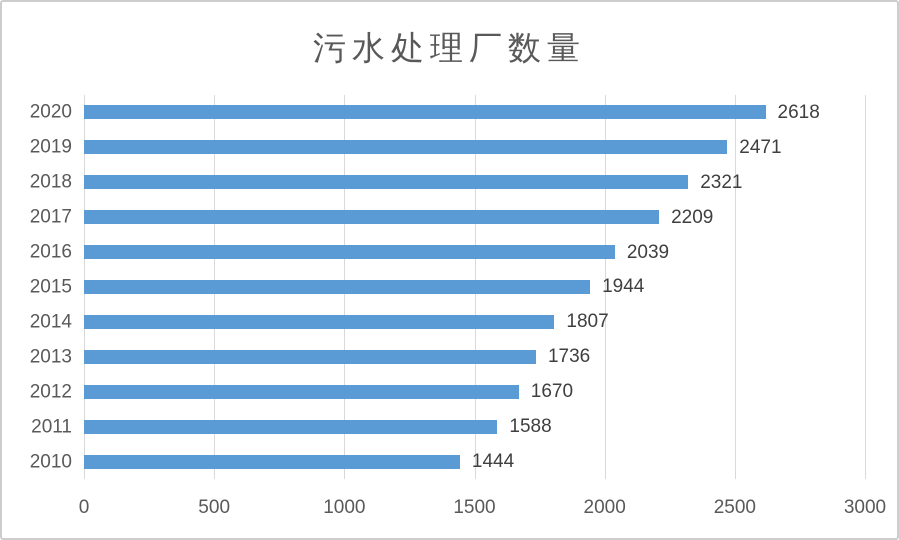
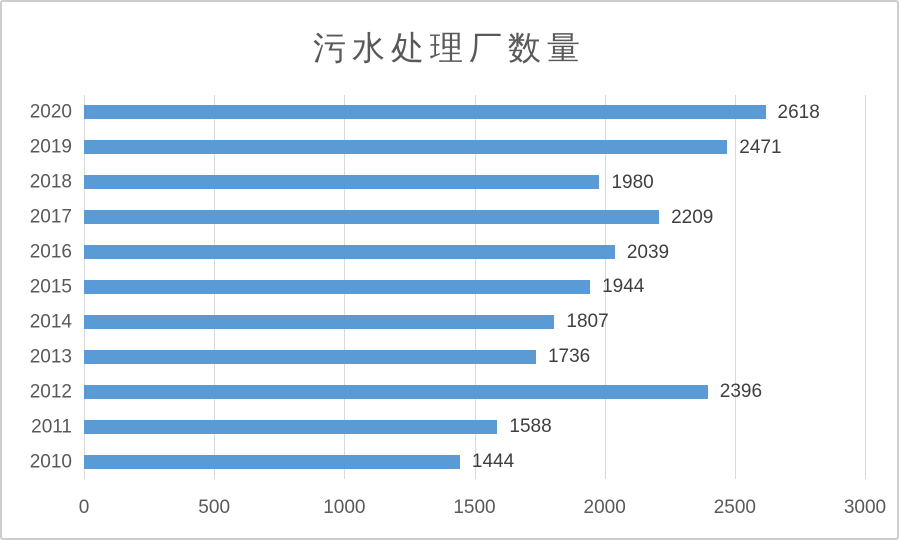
2018: 2321 -> 1980
2012: 1670 -> 2396
